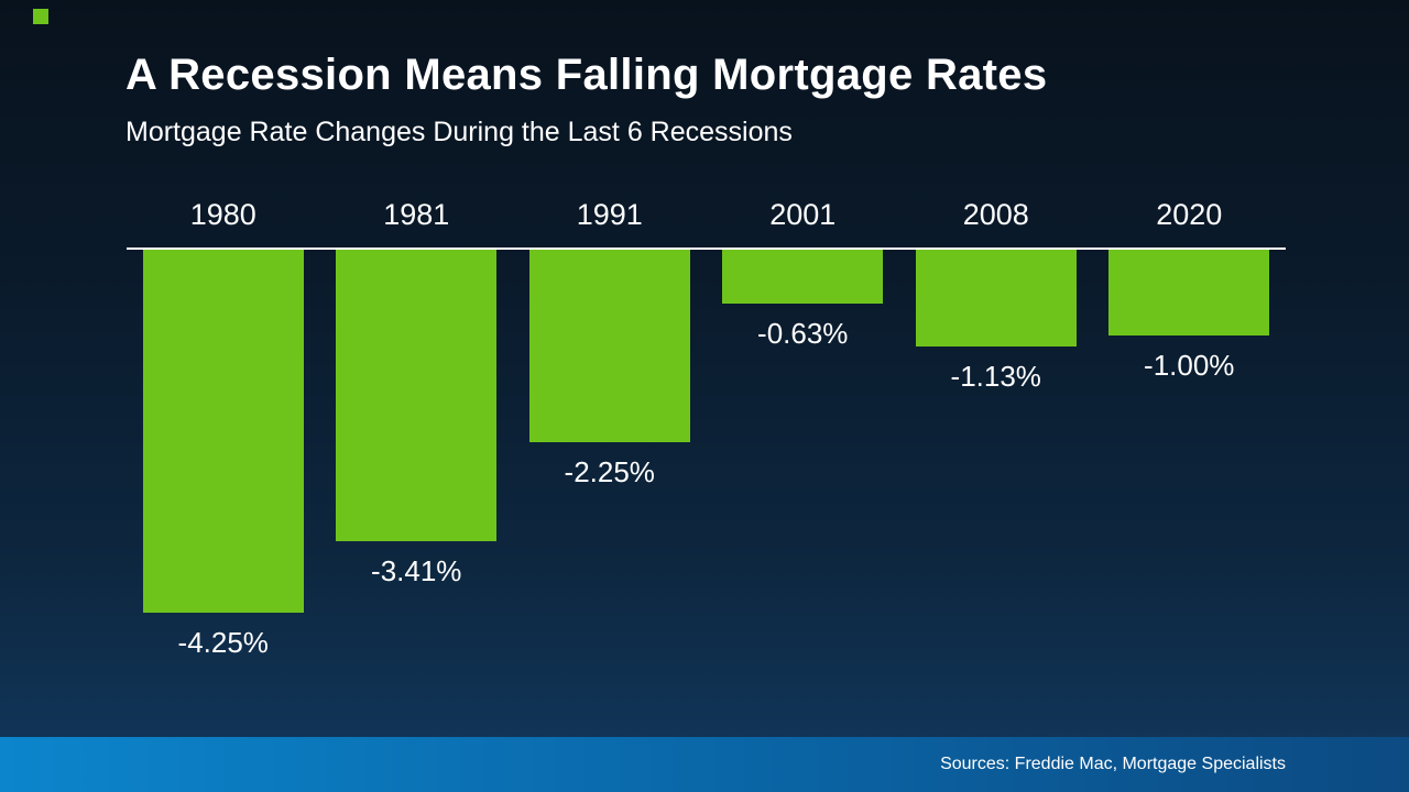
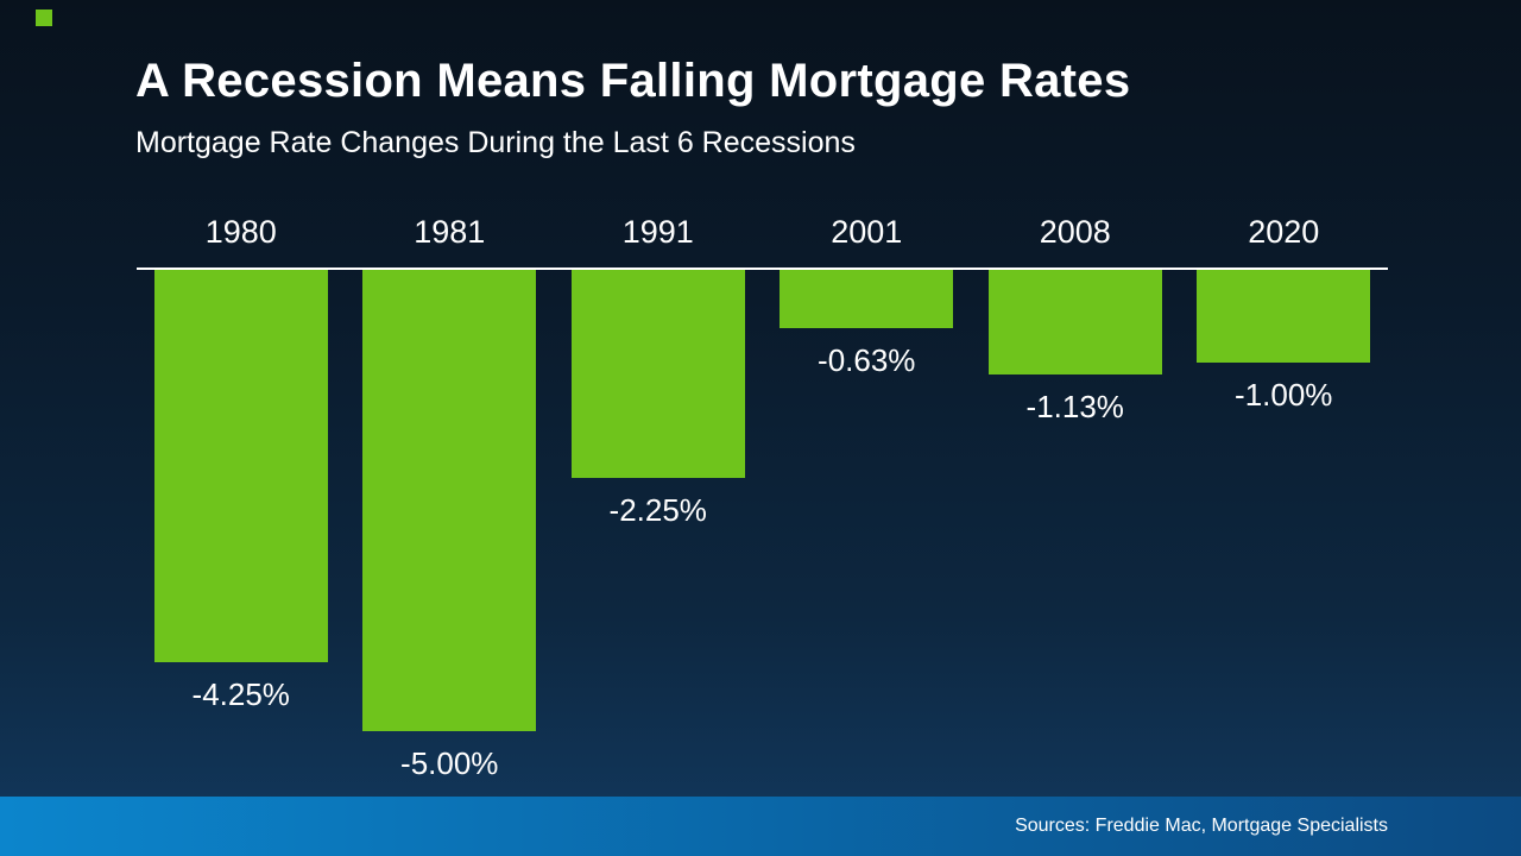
1981: -3.41% -> -5.00%
